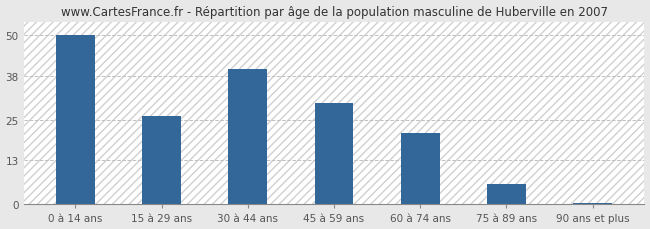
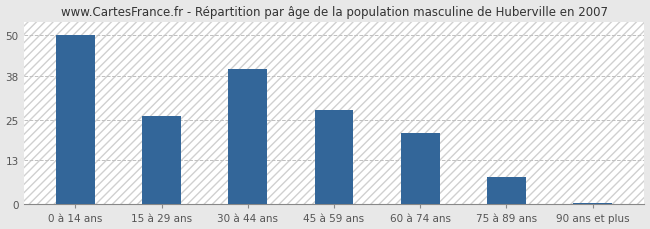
45 à 59 ans: 30.0 -> 28.0
75 à 89 ans: 6.0 -> 8.0
